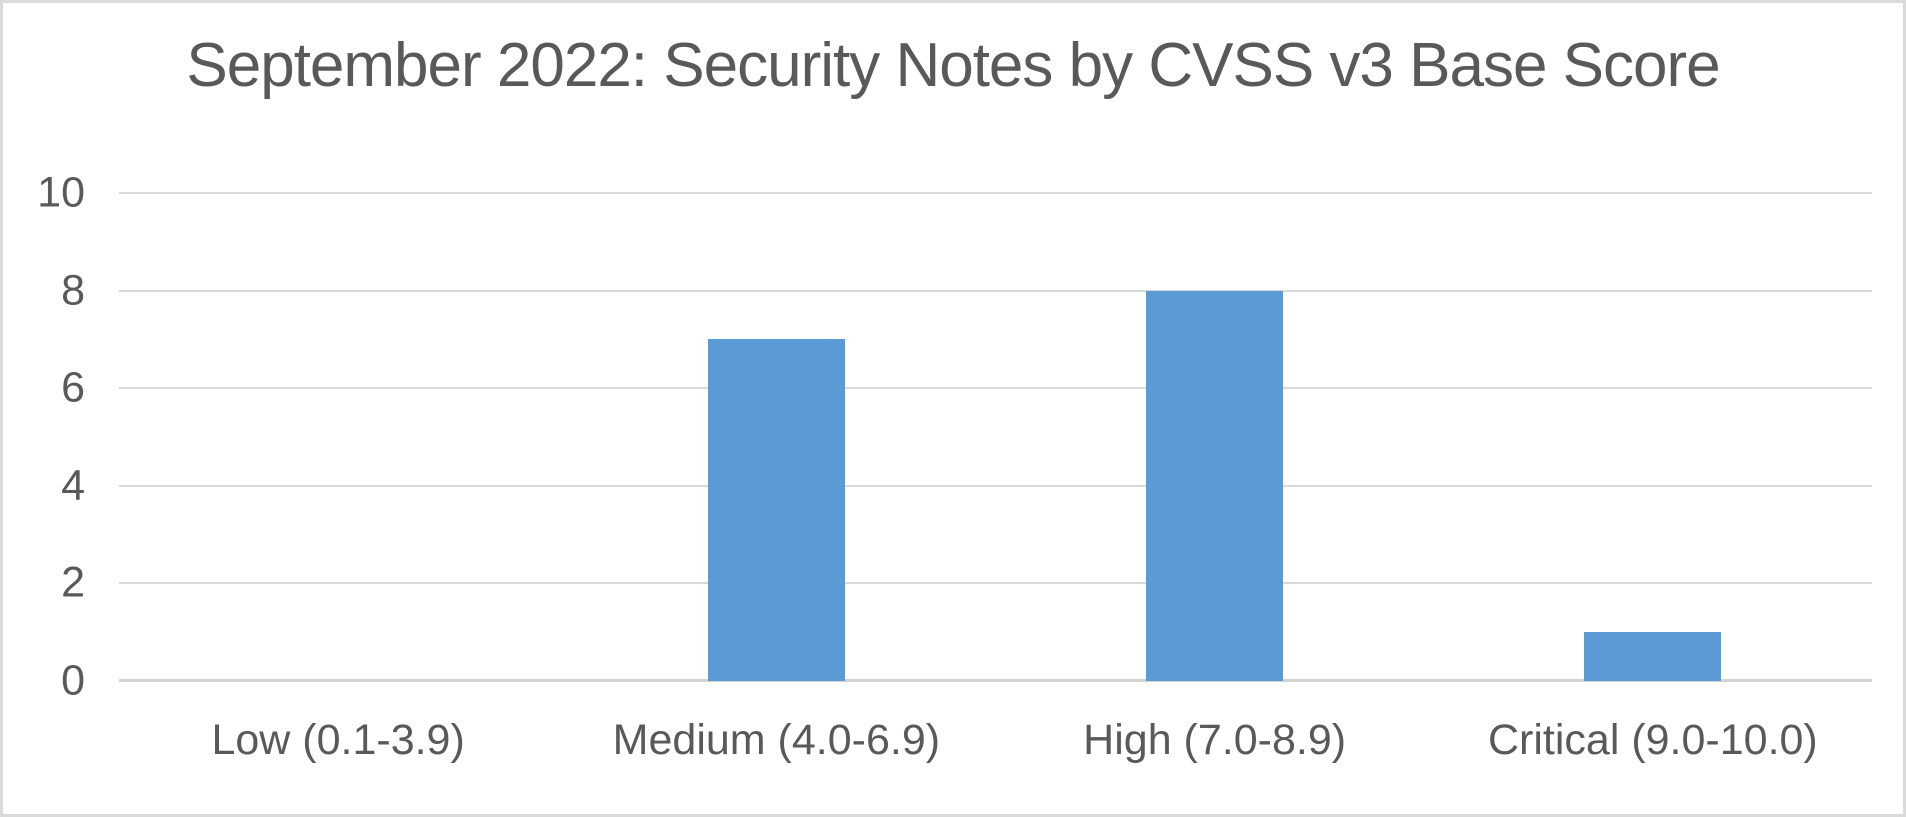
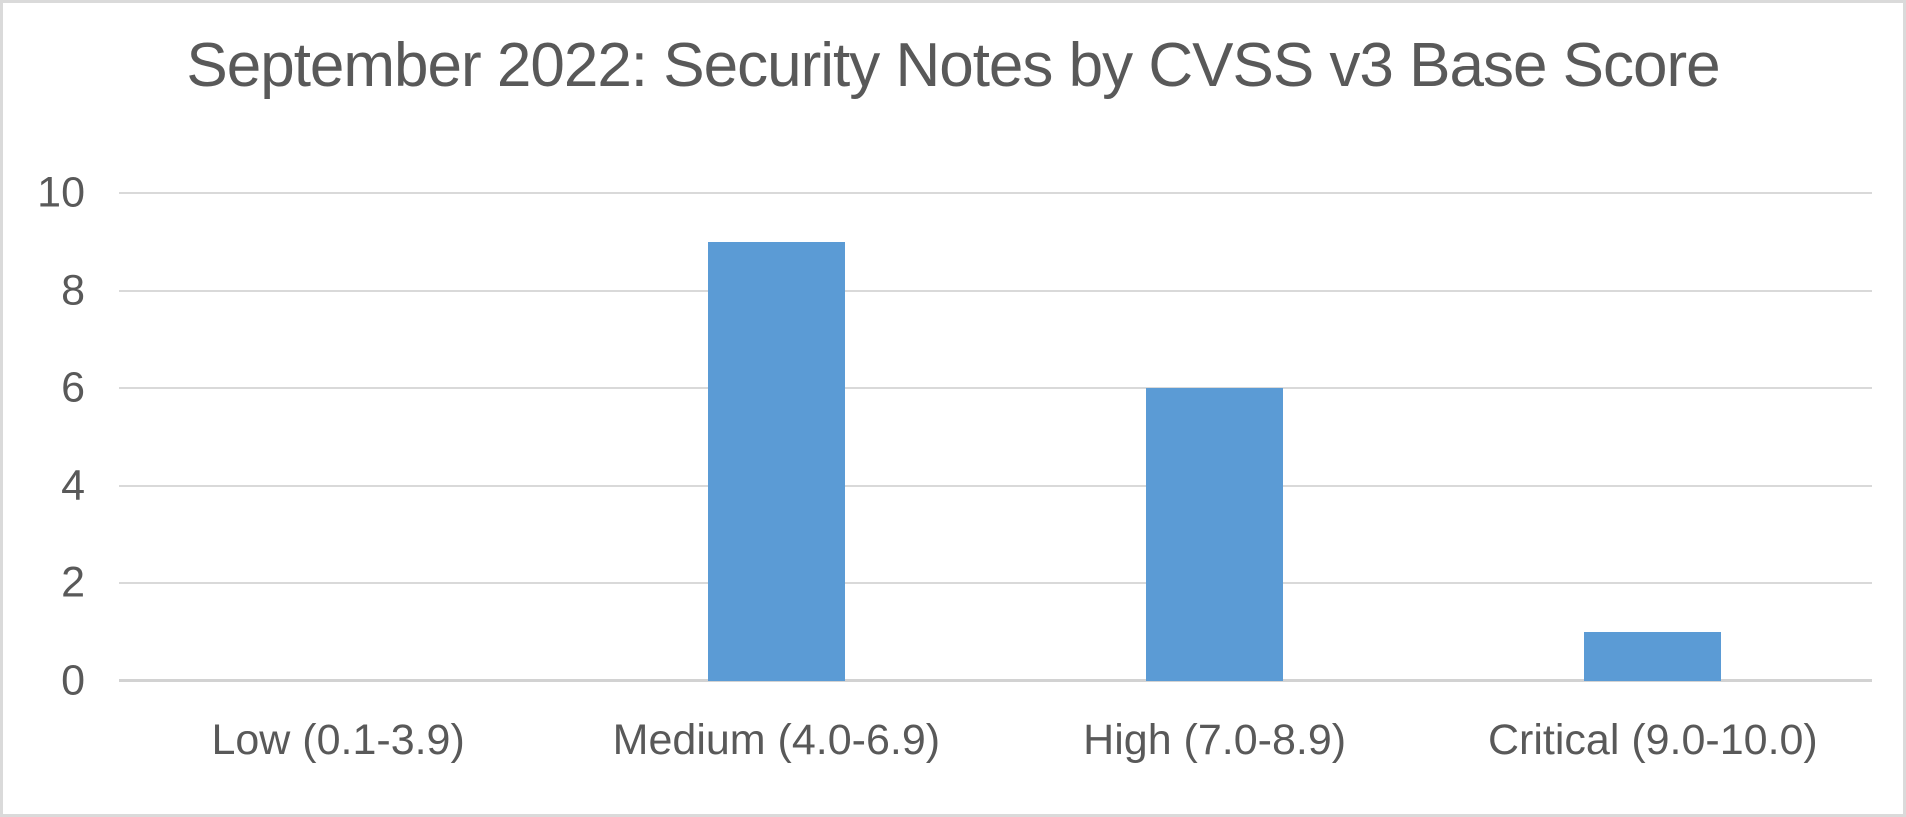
Medium (4.0-6.9): 7 -> 9
High (7.0-8.9): 8 -> 6
